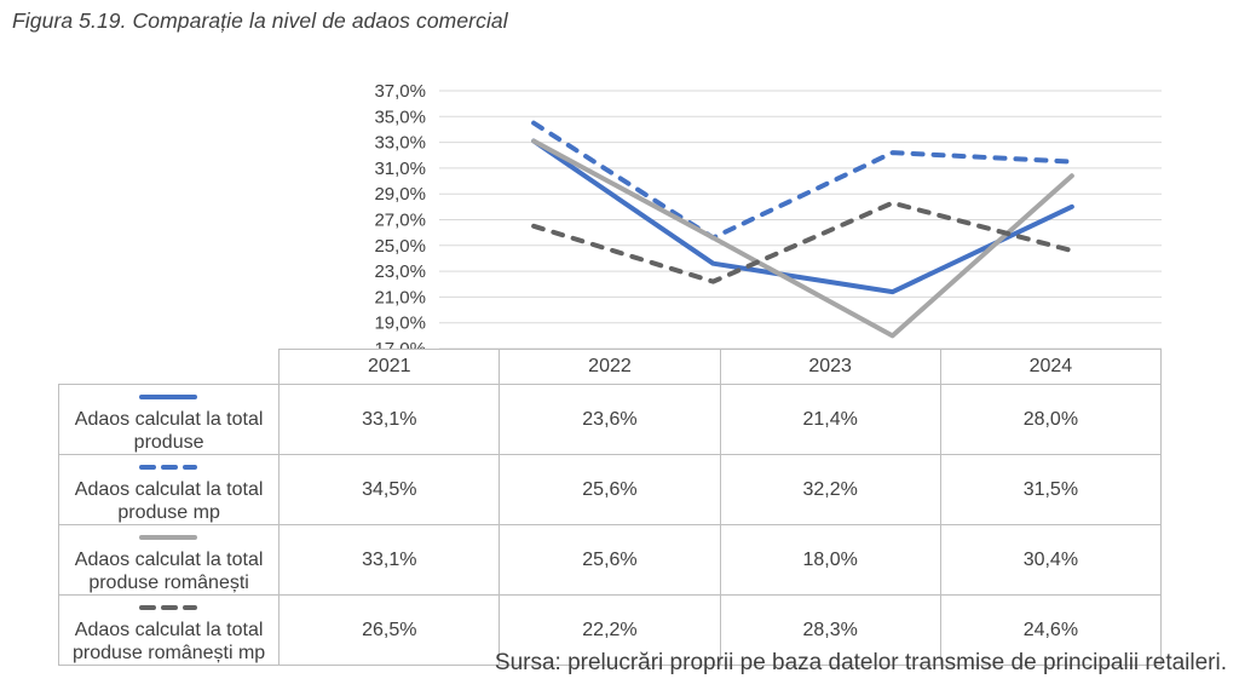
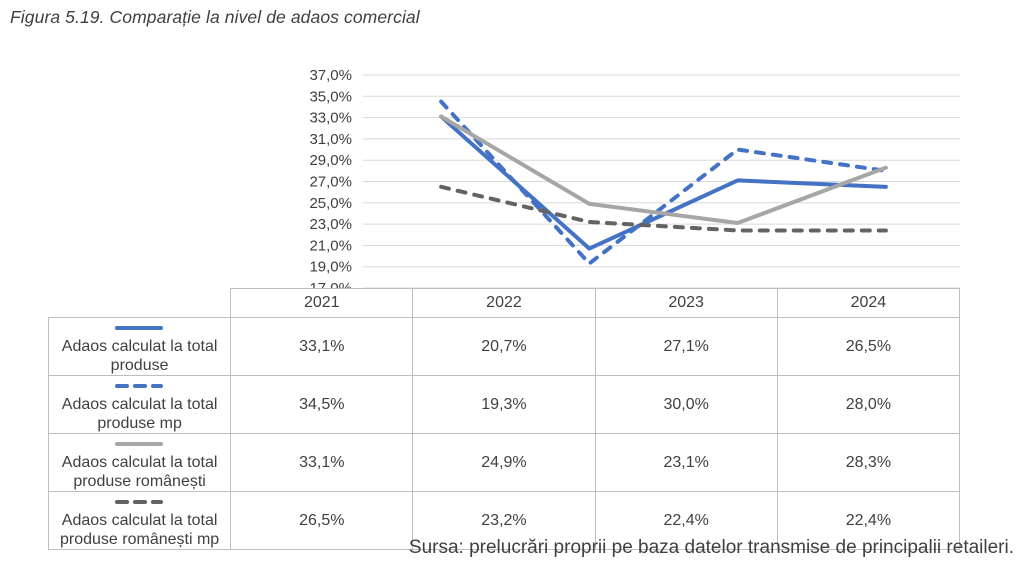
Adaos calculat la total produse/2022: 23,6% -> 20,7%
Adaos calculat la total produse mp/2022: 25,6% -> 19,3%
Adaos calculat la total produse românești/2022: 25,6% -> 24,9%
Adaos calculat la total produse românești mp/2022: 22,2% -> 23,2%
Adaos calculat la total produse/2023: 21,4% -> 27,1%
Adaos calculat la total produse mp/2023: 32,2% -> 30,0%
Adaos calculat la total produse românești/2023: 18,0% -> 23,1%
Adaos calculat la total produse românești mp/2023: 28,3% -> 22,4%
Adaos calculat la total produse/2024: 28,0% -> 26,5%
Adaos calculat la total produse mp/2024: 31,5% -> 28,0%
Adaos calculat la total produse românești/2024: 30,4% -> 28,3%
Adaos calculat la total produse românești mp/2024: 24,6% -> 22,4%
